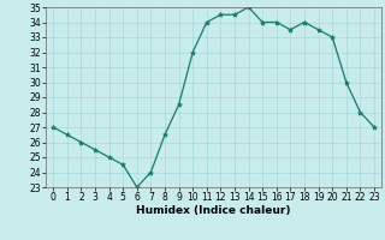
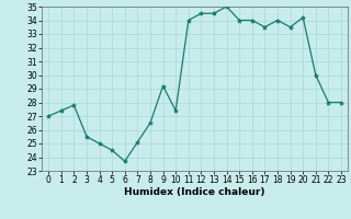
1: 26.5 -> 27.4
2: 26.0 -> 27.8
6: 23.0 -> 23.7
7: 24.0 -> 25.1
9: 28.5 -> 29.2
10: 32.0 -> 27.4
20: 33.0 -> 34.2
23: 27.0 -> 28.0
